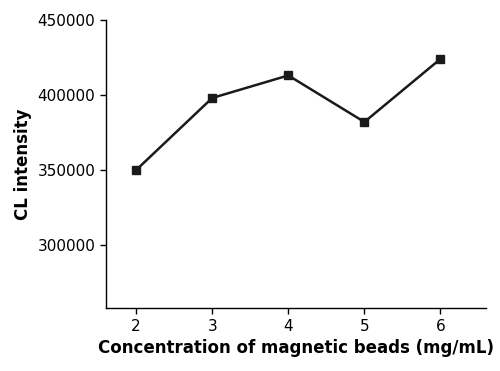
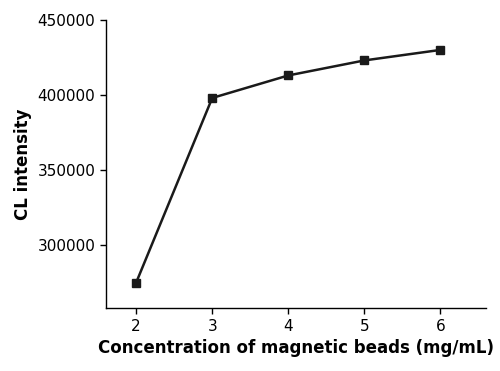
2: 350000 -> 275000
5: 382000 -> 423000
6: 424000 -> 430000
